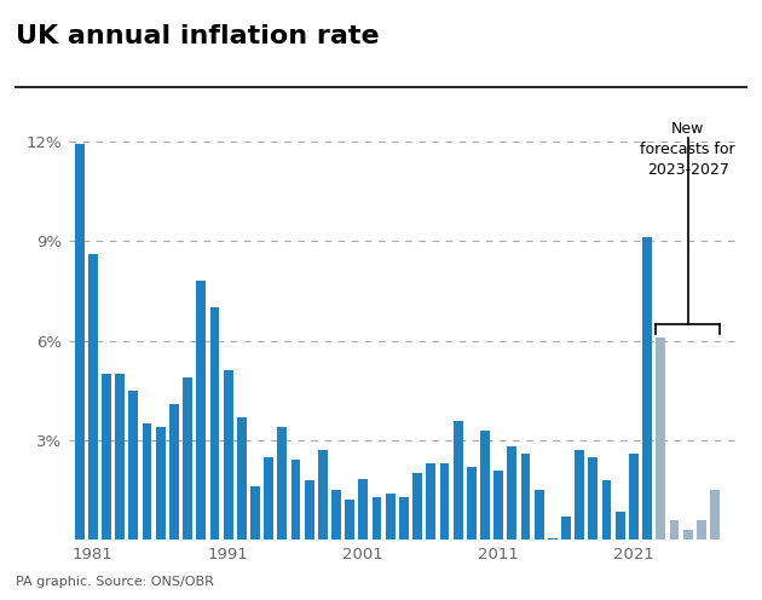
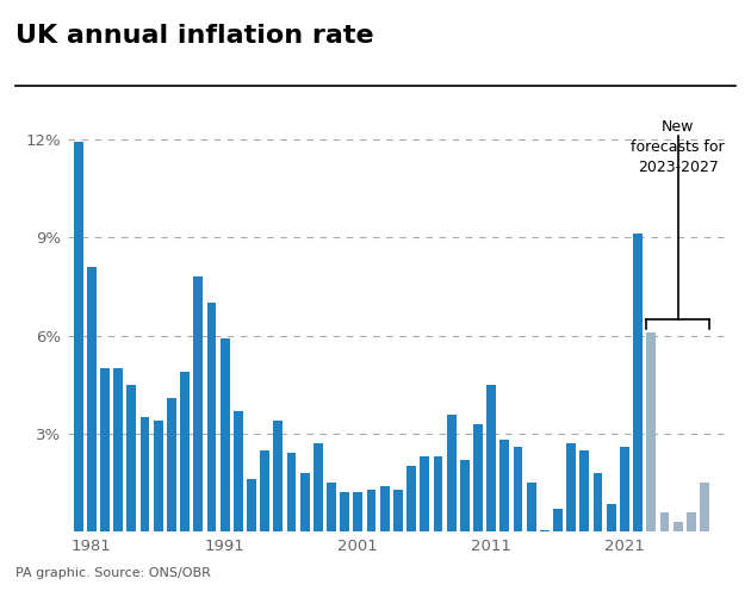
1981: 8.60% -> 8.10%
1991: 5.10% -> 5.90%
2001: 1.85% -> 1.20%
2011: 2.10% -> 4.50%
